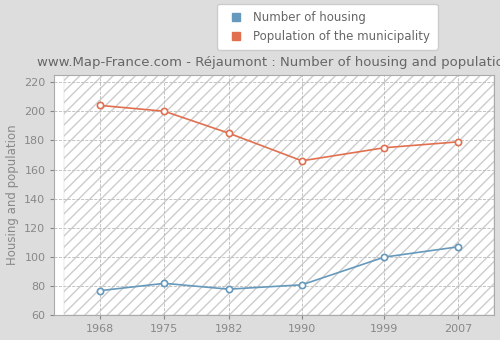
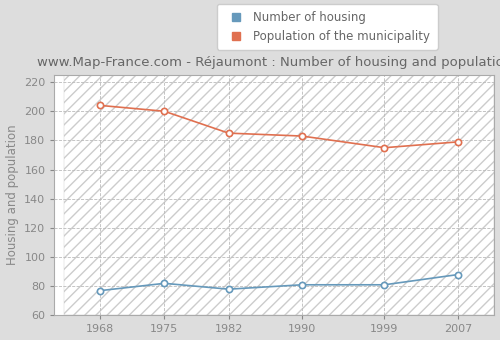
Population of the municipality/1990: 166 -> 183
Number of housing/1999: 100 -> 81
Number of housing/2007: 107 -> 88
